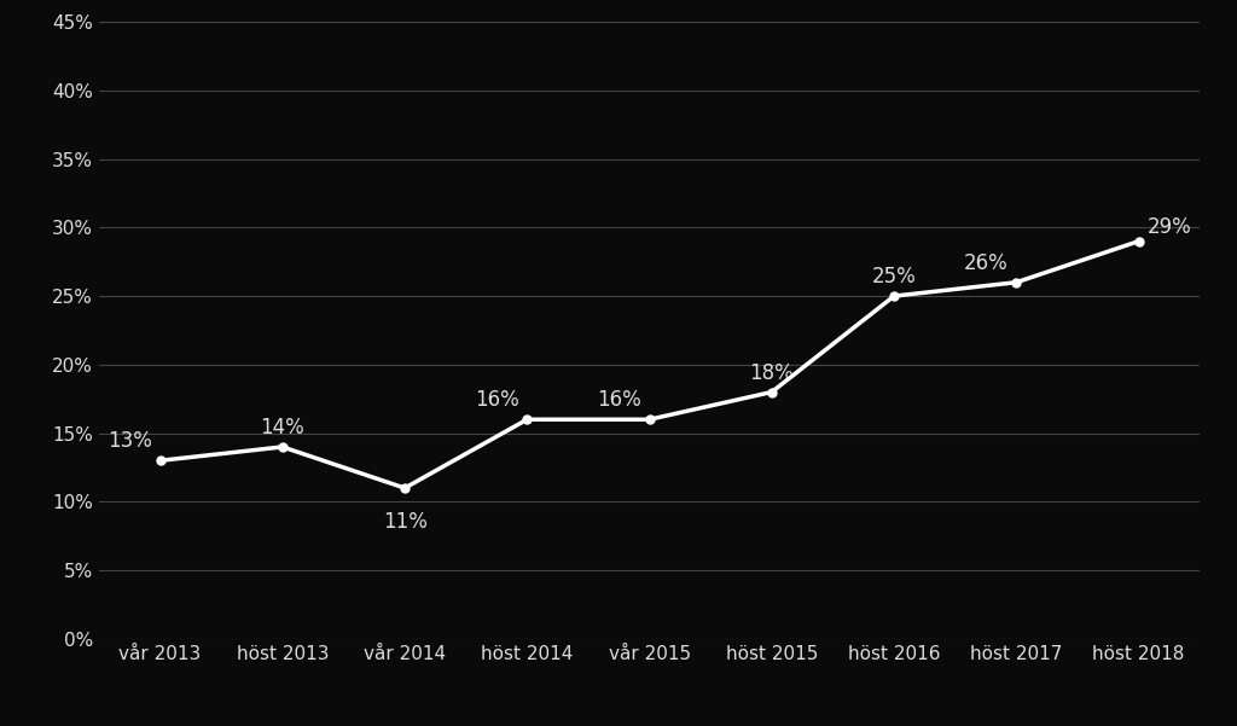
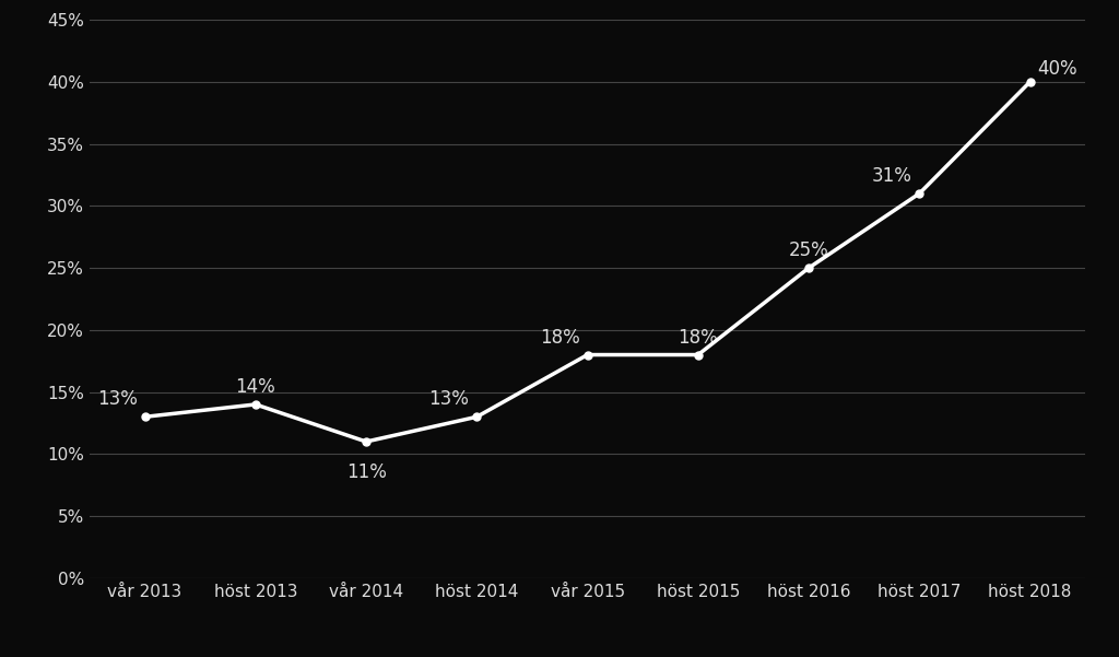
höst 2014: 16% -> 13%
vår 2015: 16% -> 18%
höst 2017: 26% -> 31%
höst 2018: 29% -> 40%
